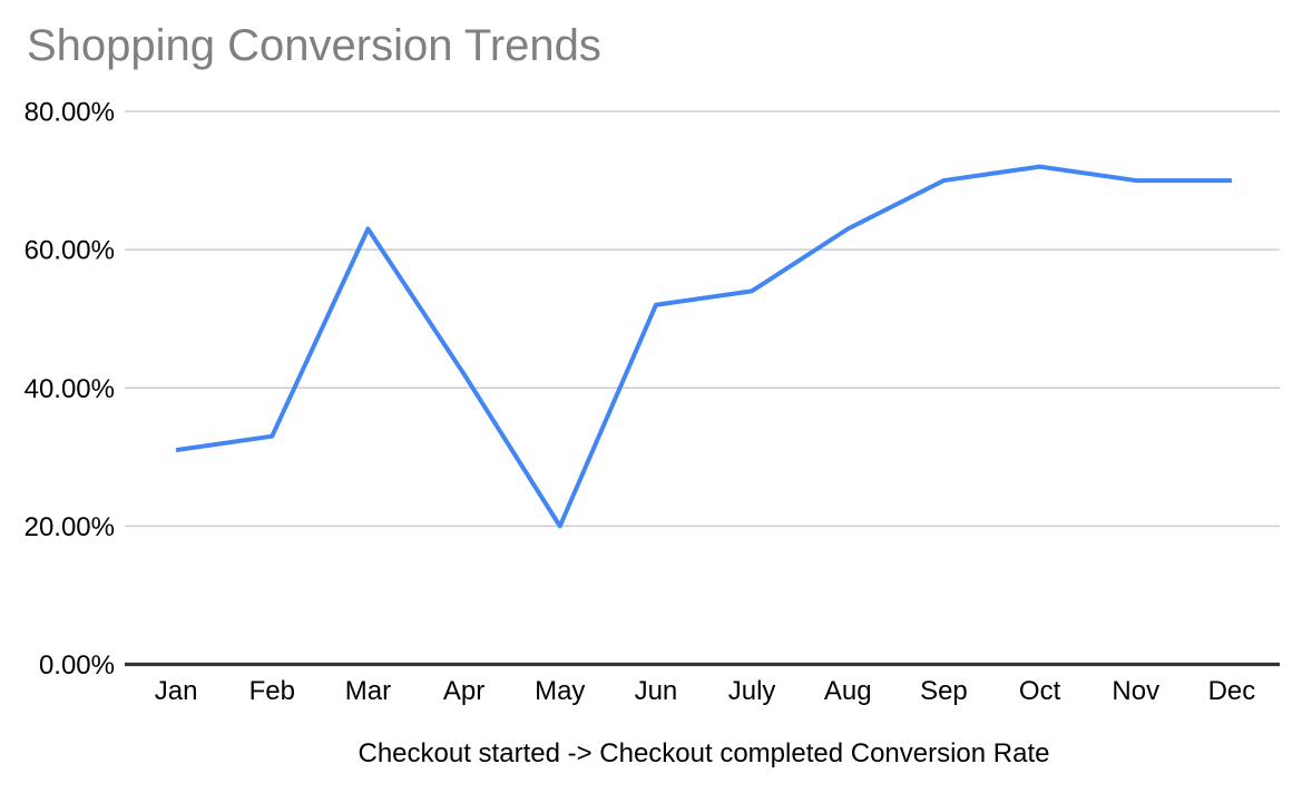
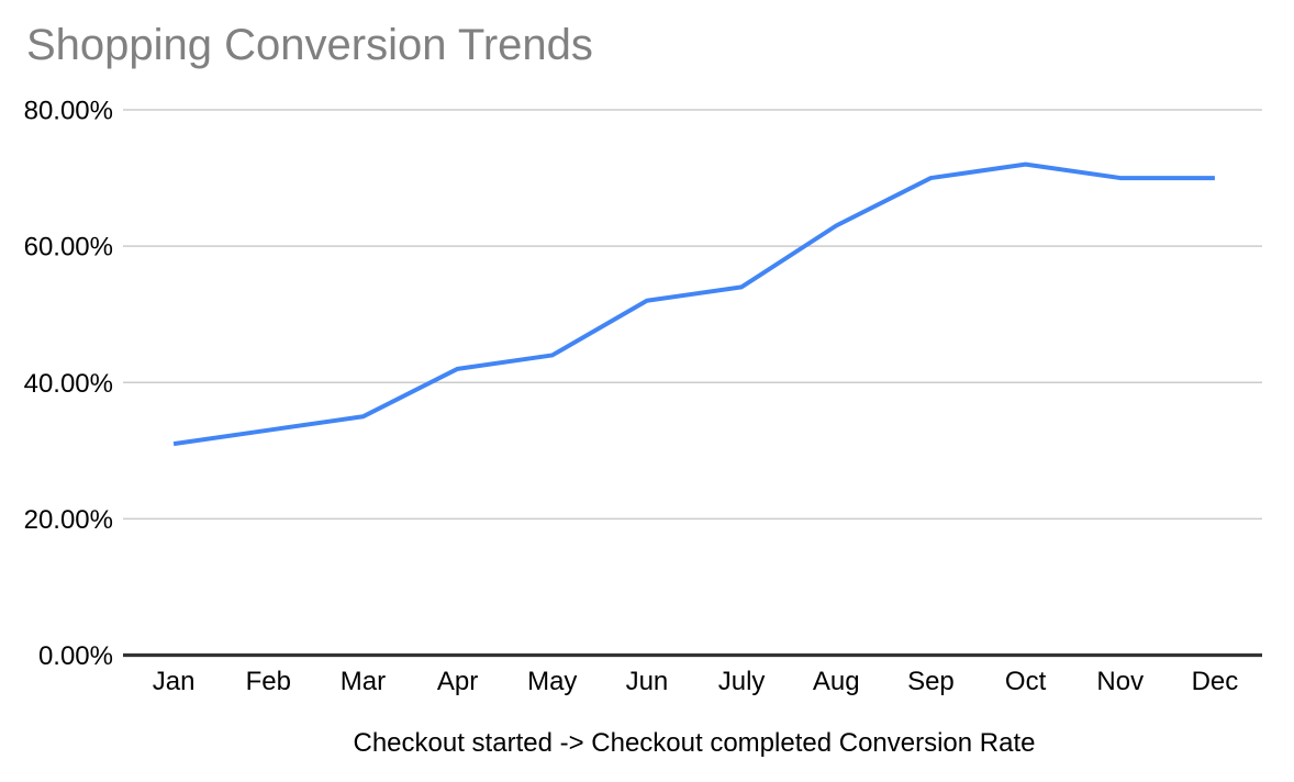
Mar: 63% -> 35%
May: 20% -> 44%
